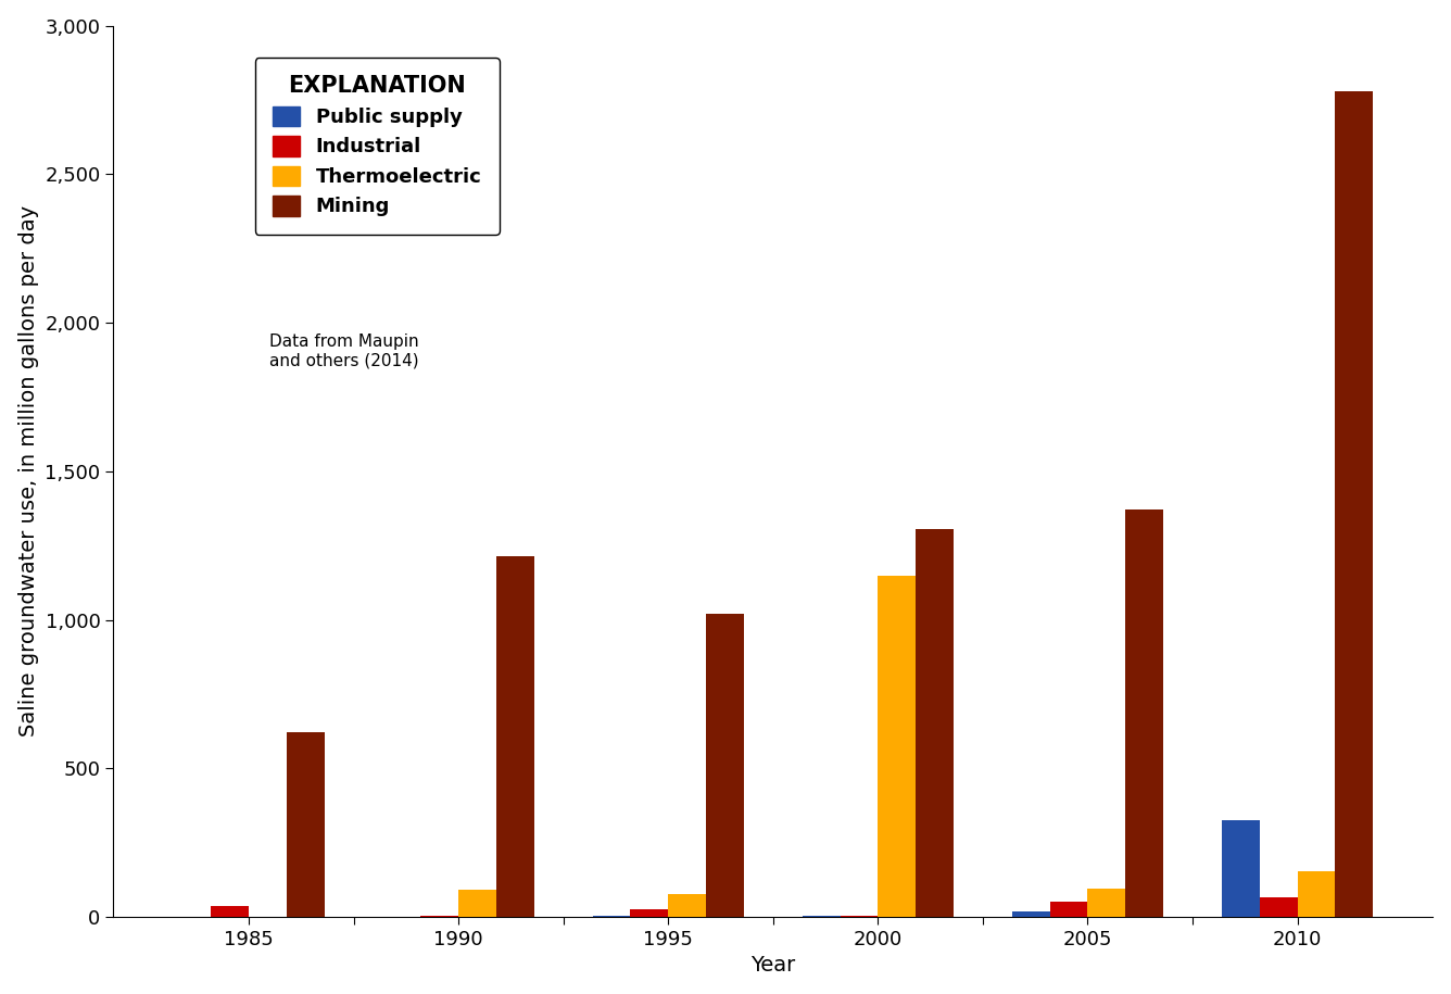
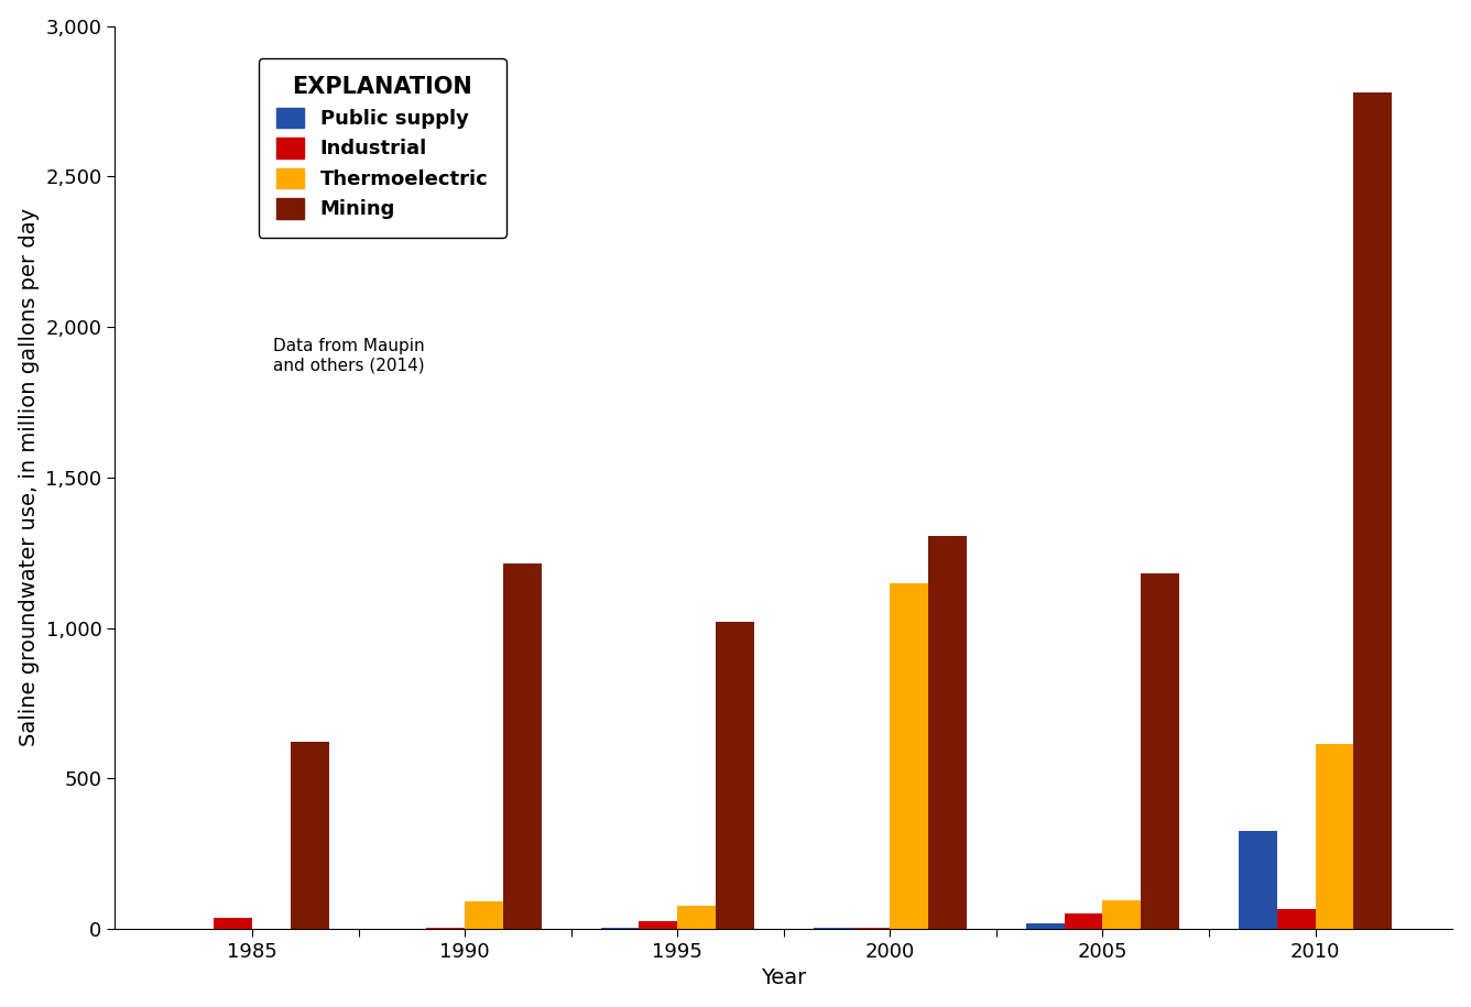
Mining/2005: 1,370 -> 1,180
Thermoelectric/2010: 155 -> 615
